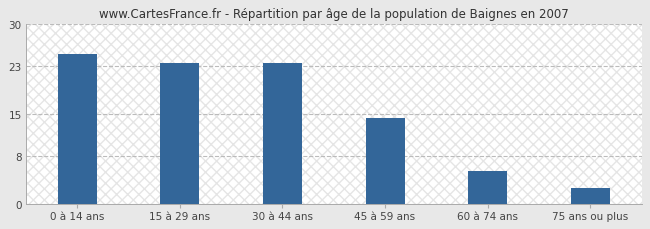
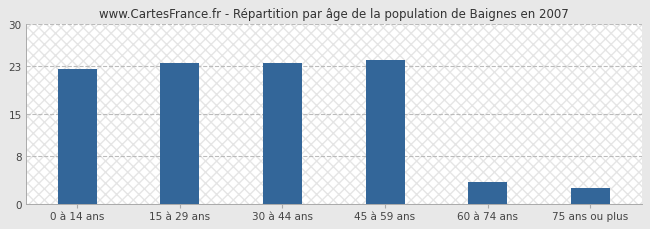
0 à 14 ans: 25.0 -> 22.6
45 à 59 ans: 14.4 -> 24.1
60 à 74 ans: 5.4 -> 3.6
